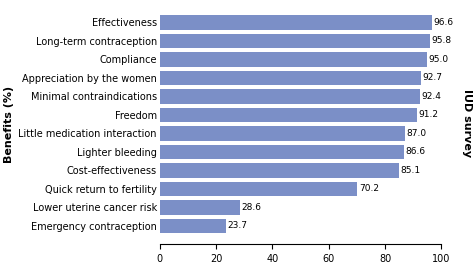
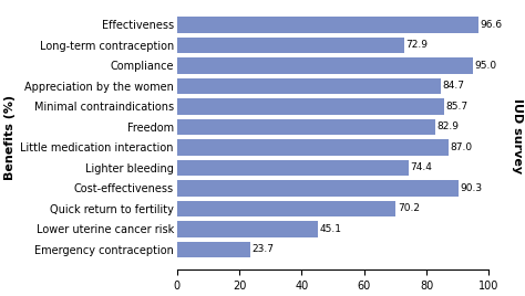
Long-term contraception: 95.8 -> 72.9
Appreciation by the women: 92.7 -> 84.7
Minimal contraindications: 92.4 -> 85.7
Freedom: 91.2 -> 82.9
Lighter bleeding: 86.6 -> 74.4
Cost-effectiveness: 85.1 -> 90.3
Lower uterine cancer risk: 28.6 -> 45.1
